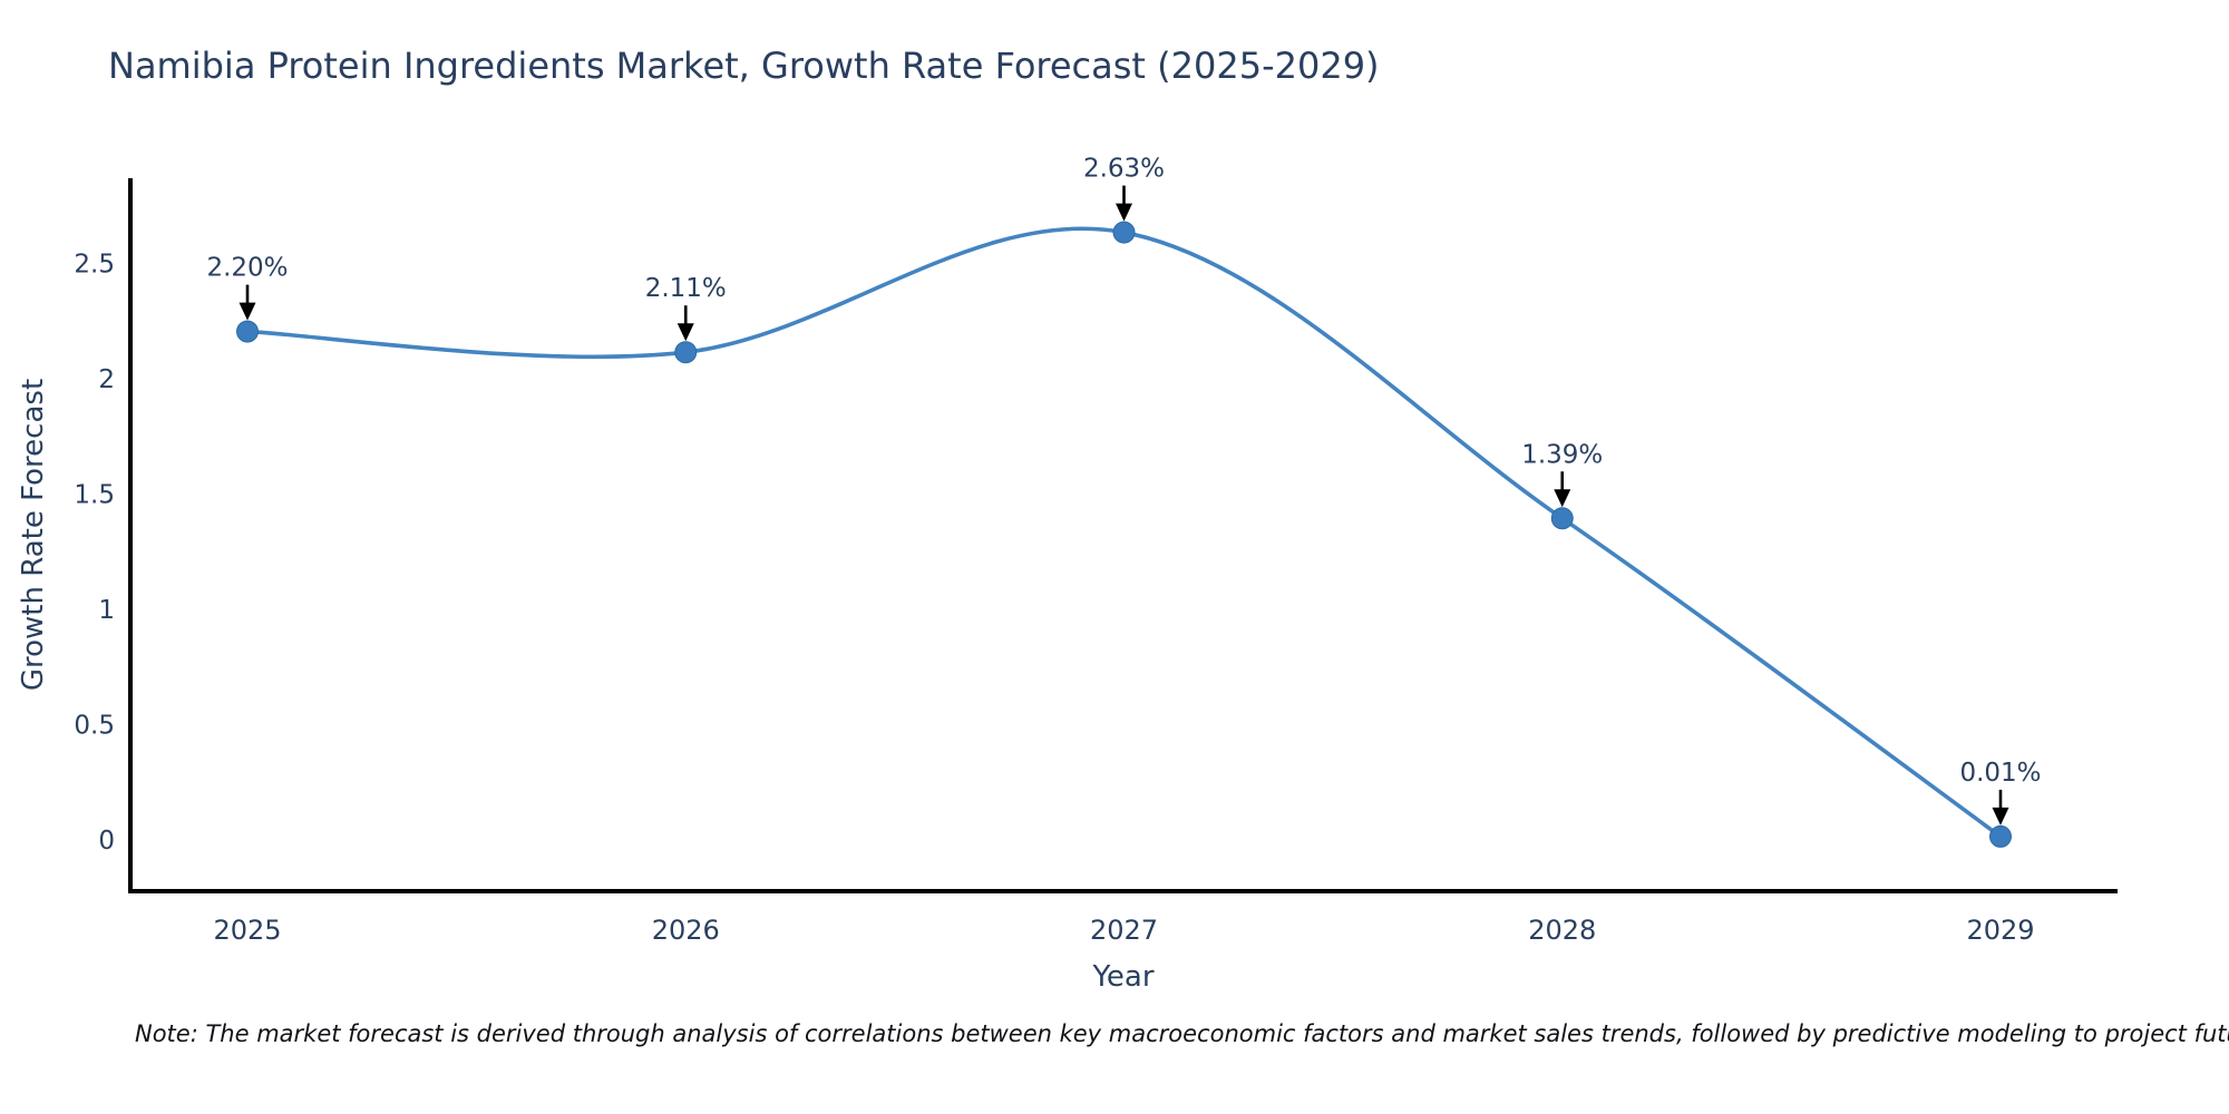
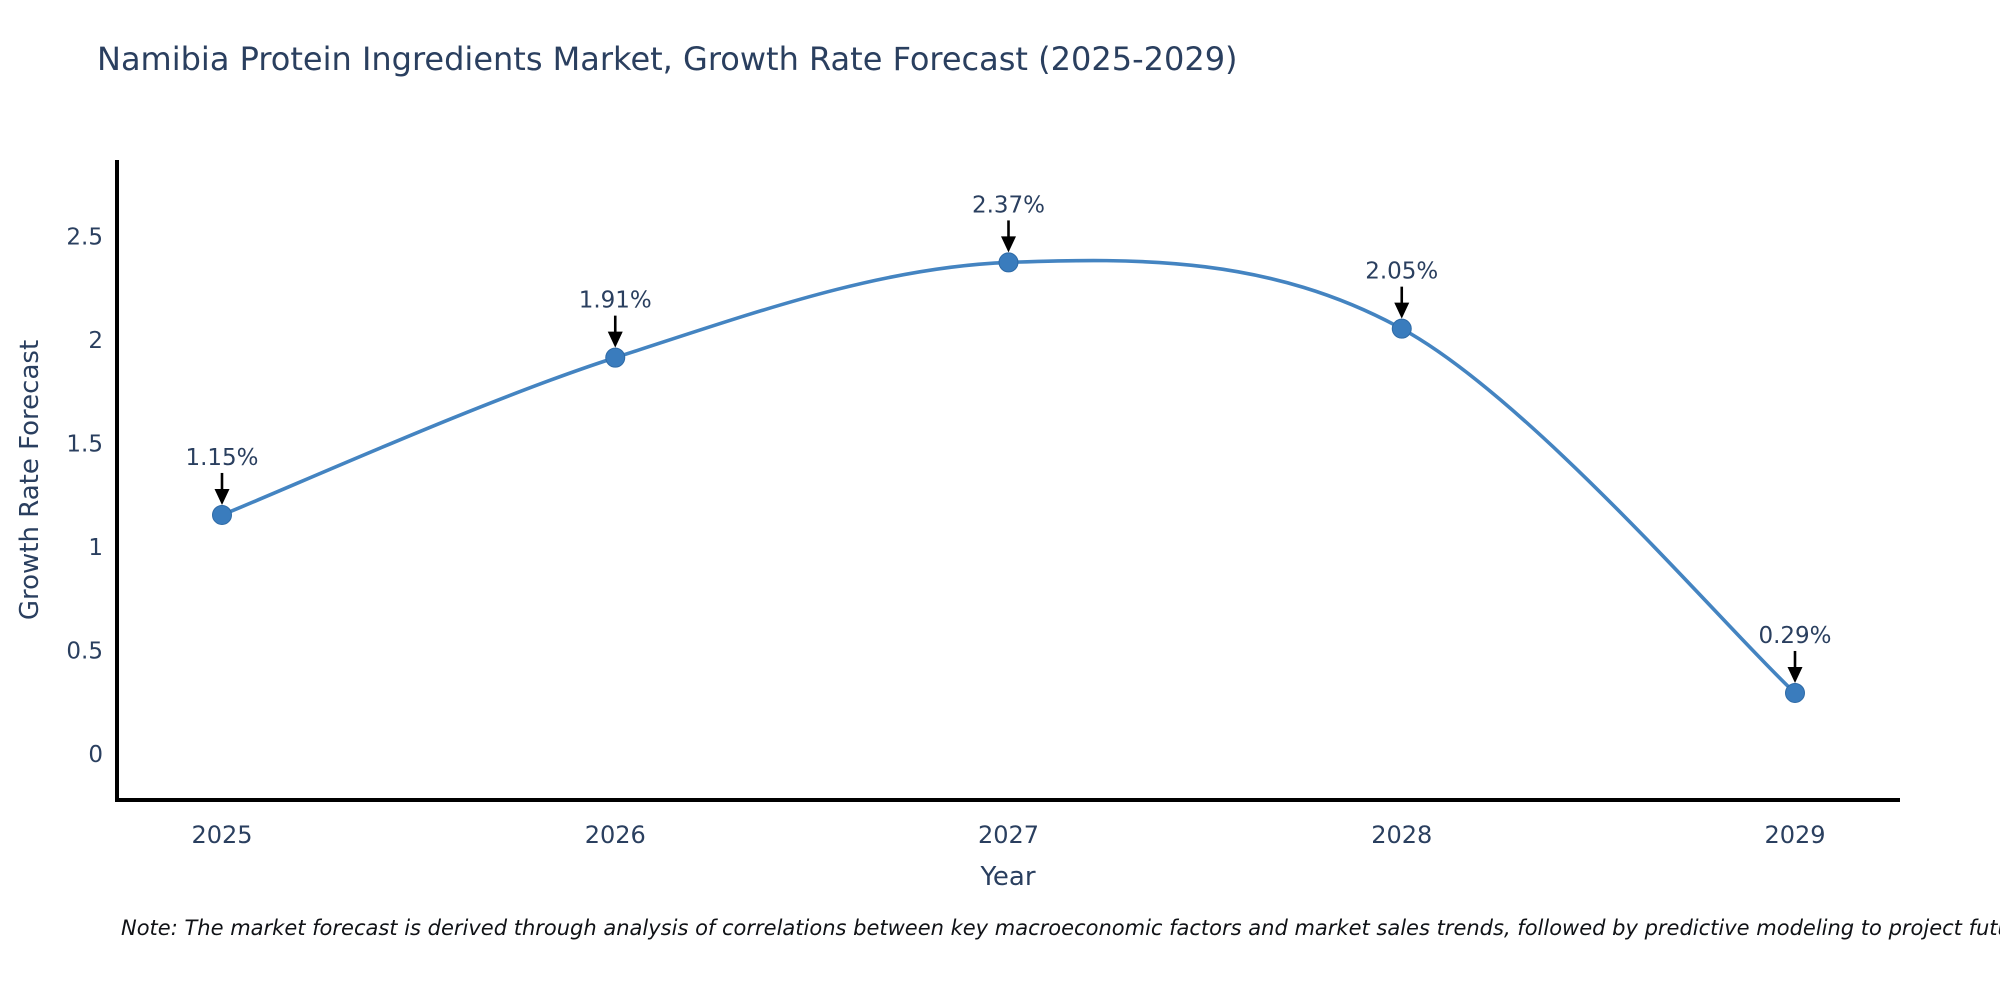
2025: 2.20% -> 1.15%
2026: 2.11% -> 1.91%
2027: 2.63% -> 2.37%
2028: 1.39% -> 2.05%
2029: 0.01% -> 0.29%
